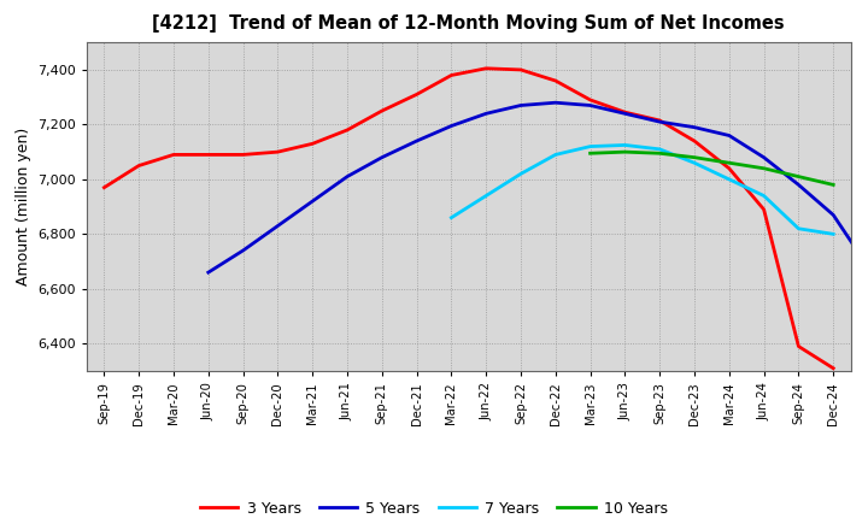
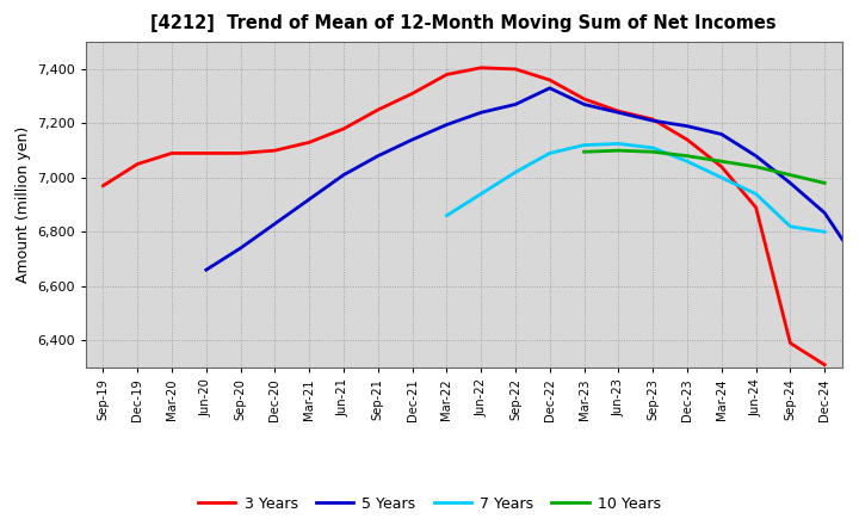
5 Years/Dec-22: 7,280 -> 7,330
